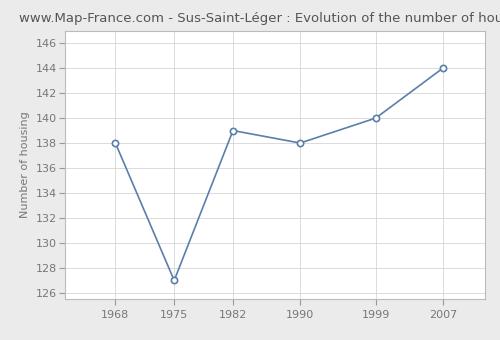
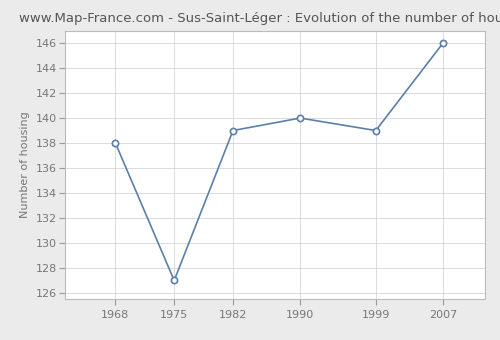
1990: 138 -> 140
1999: 140 -> 139
2007: 144 -> 146
